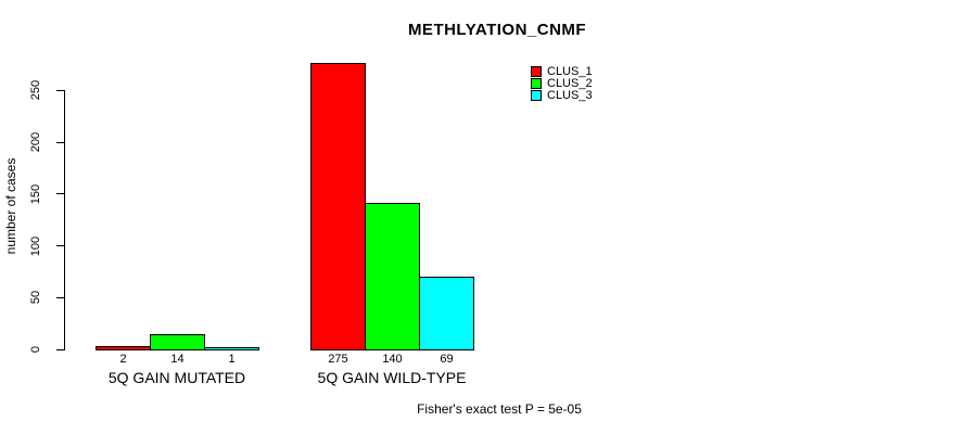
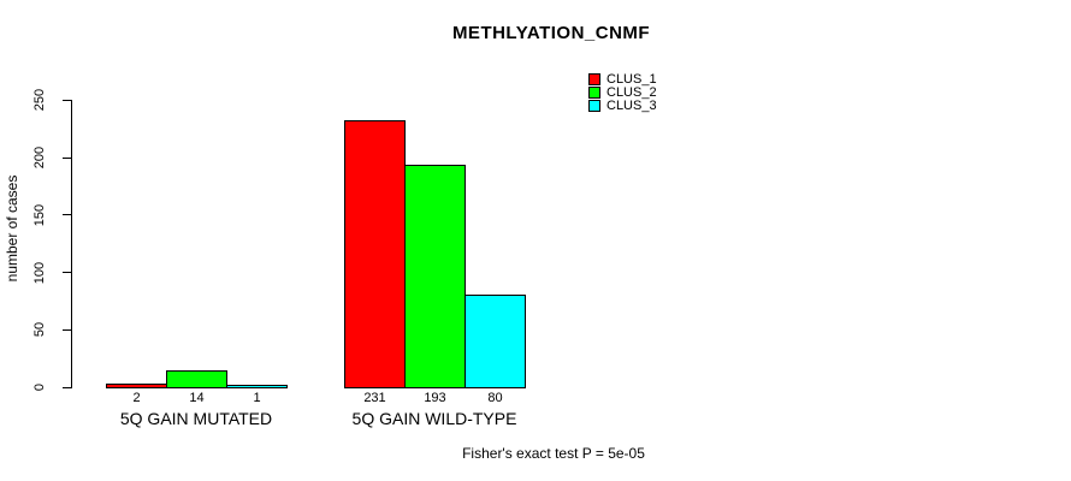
CLUS_1/5Q GAIN WILD-TYPE: 275 -> 231
CLUS_2/5Q GAIN WILD-TYPE: 140 -> 193
CLUS_3/5Q GAIN WILD-TYPE: 69 -> 80
